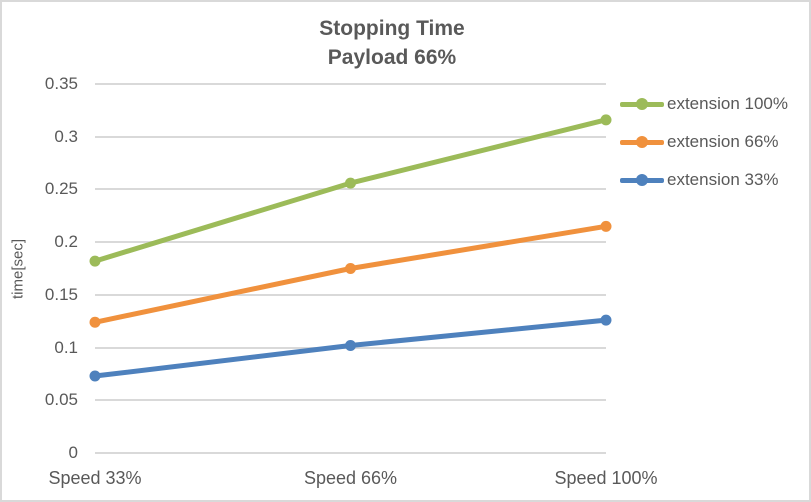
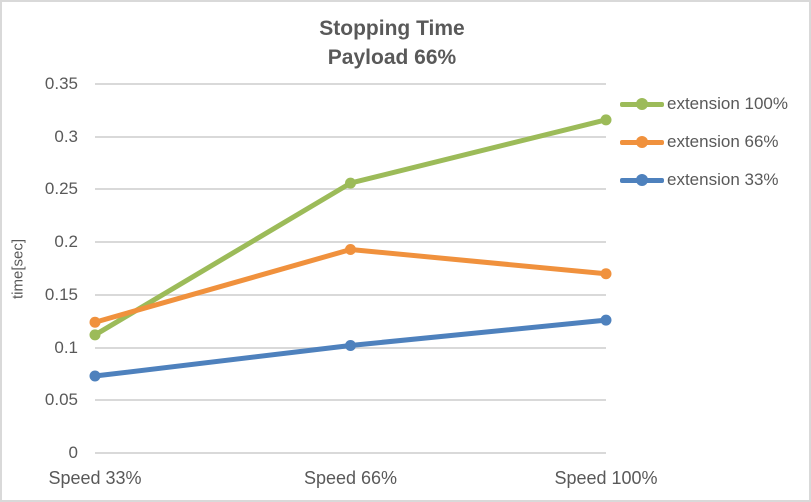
extension 100%/Speed 33%: 0.182 -> 0.112
extension 66%/Speed 66%: 0.175 -> 0.193
extension 66%/Speed 100%: 0.215 -> 0.170
